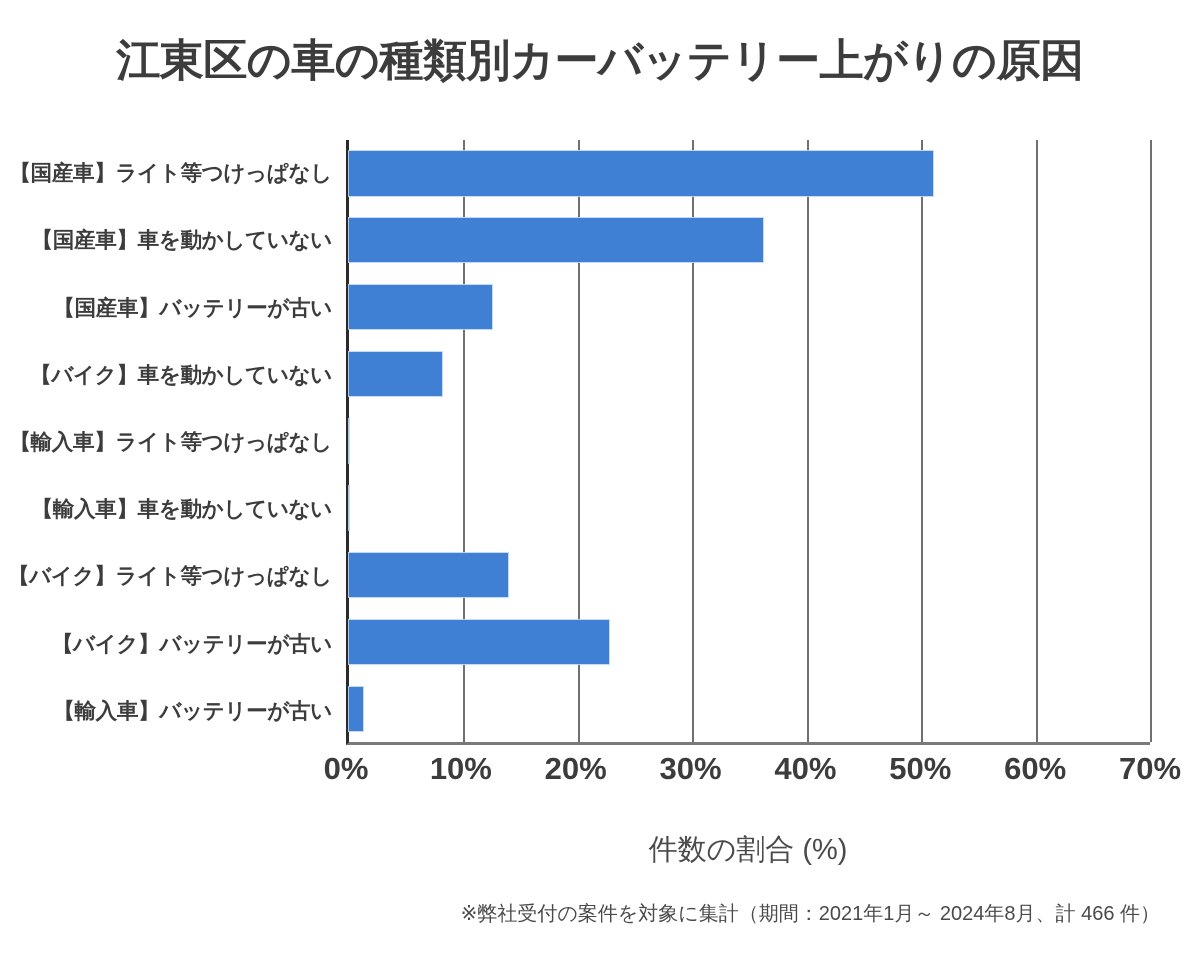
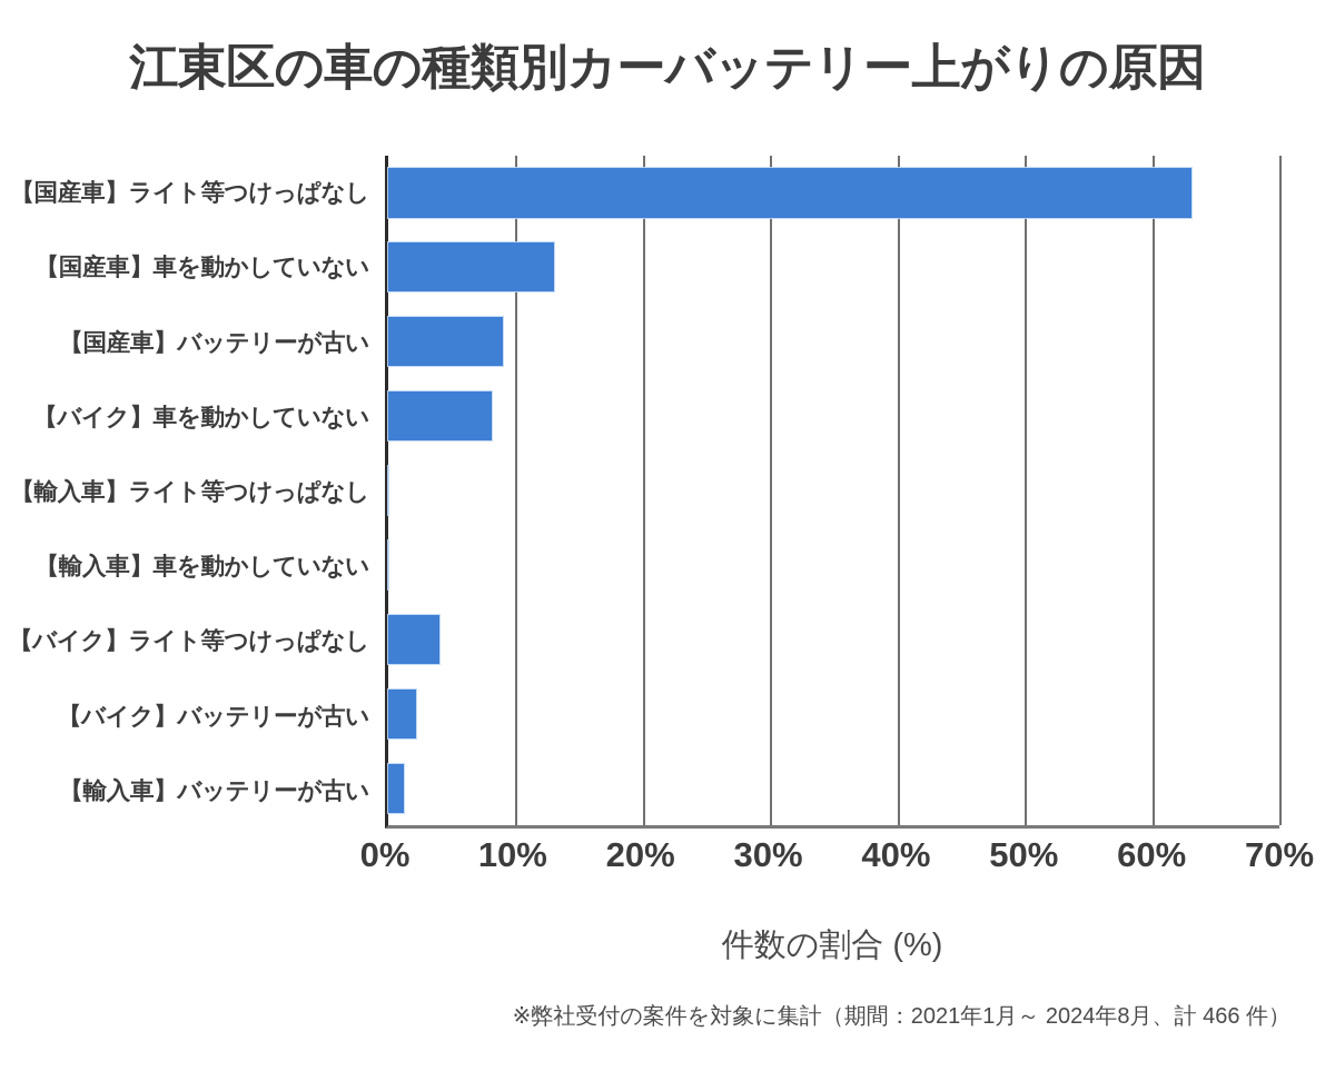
【国産車】ライト等つけっぱなし: 51.0% -> 63.1%
【国産車】車を動かしていない: 36.2% -> 13.0%
【国産車】バッテリーが古い: 12.5% -> 9.0%
【バイク】ライト等つけっぱなし: 13.9% -> 4.0%
【バイク】バッテリーが古い: 22.7% -> 2.2%
